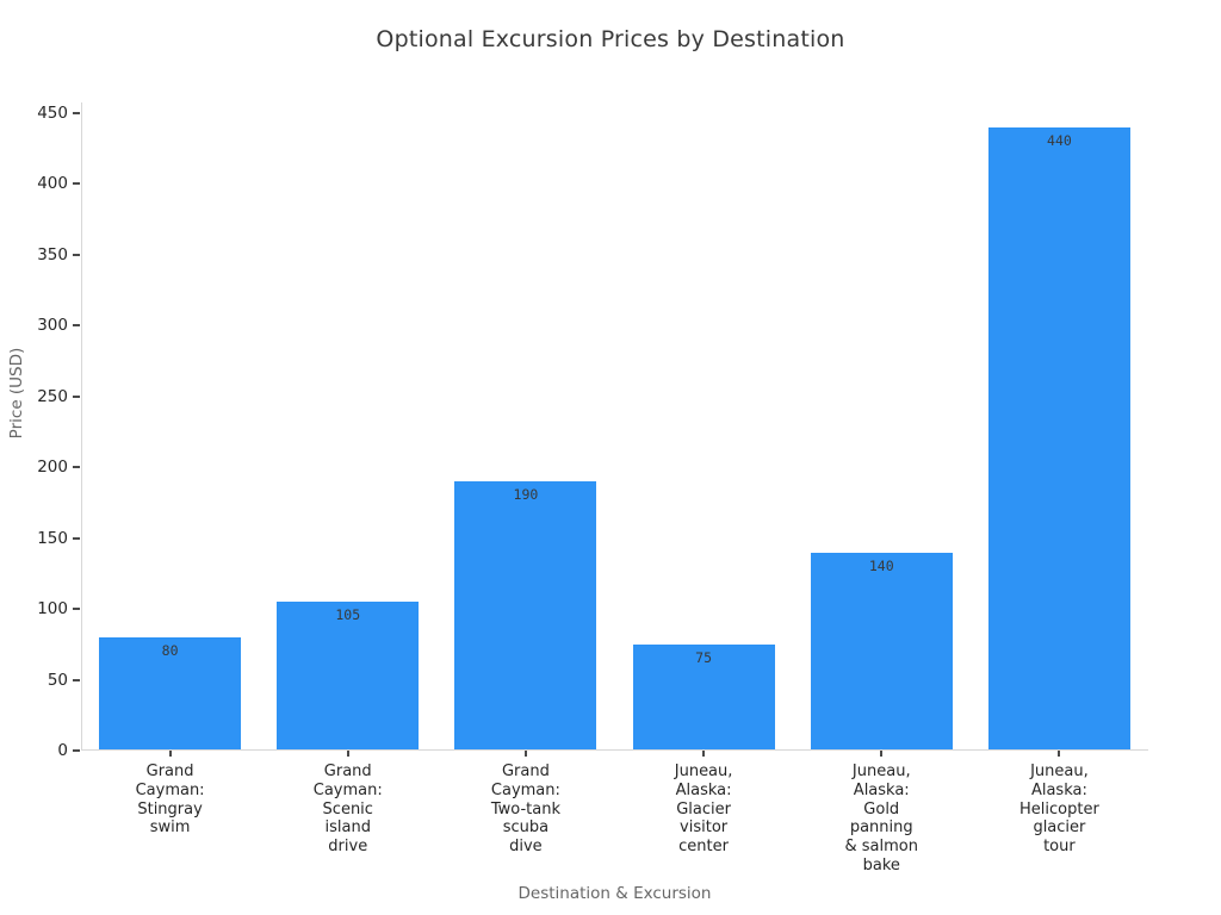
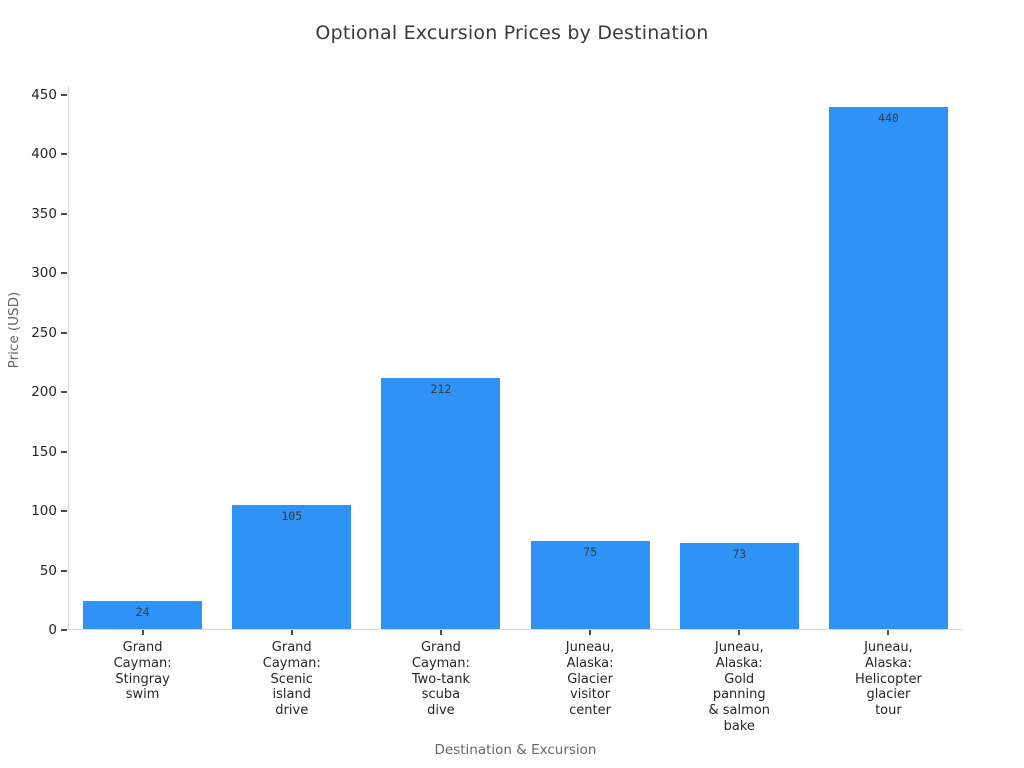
Grand Cayman: Stingray swim: 80 -> 24
Grand Cayman: Two-tank scuba dive: 190 -> 212
Juneau, Alaska: Gold panning & salmon bake: 140 -> 73
